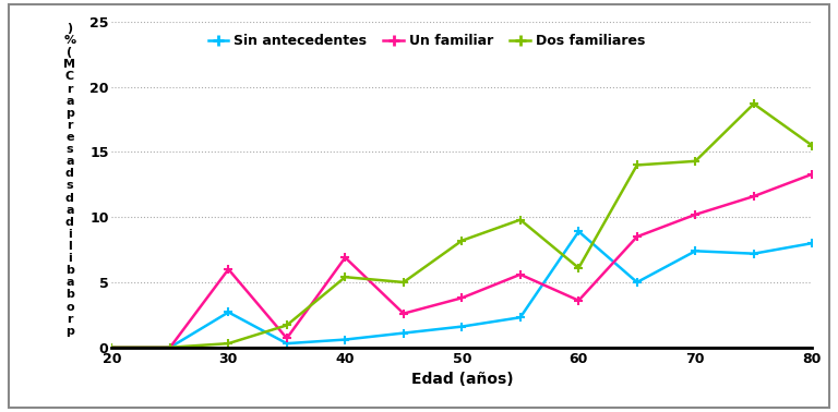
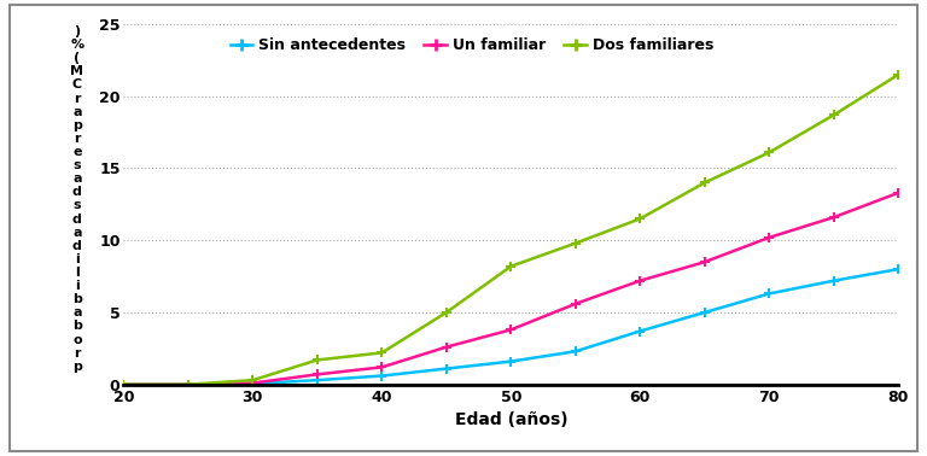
Sin antecedentes/30: 2.7 -> 0.1
Un familiar/30: 6.0 -> 0.1
Un familiar/40: 6.9 -> 1.2
Dos familiares/40: 5.4 -> 2.2
Sin antecedentes/60: 8.9 -> 3.7
Un familiar/60: 3.6 -> 7.2
Dos familiares/60: 6.1 -> 11.5
Sin antecedentes/70: 7.4 -> 6.3
Dos familiares/70: 14.3 -> 16.1
Dos familiares/80: 15.5 -> 21.5
